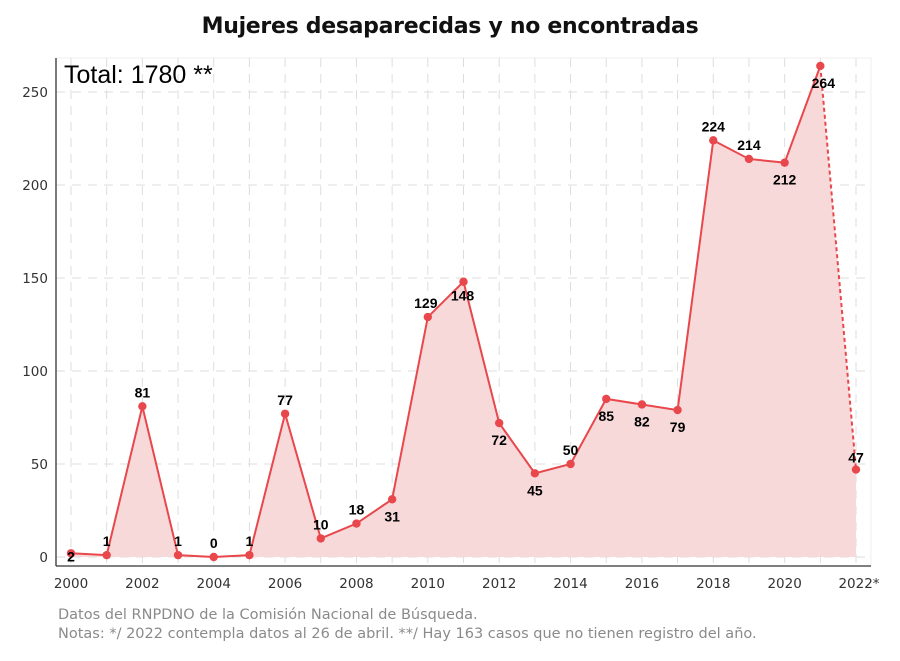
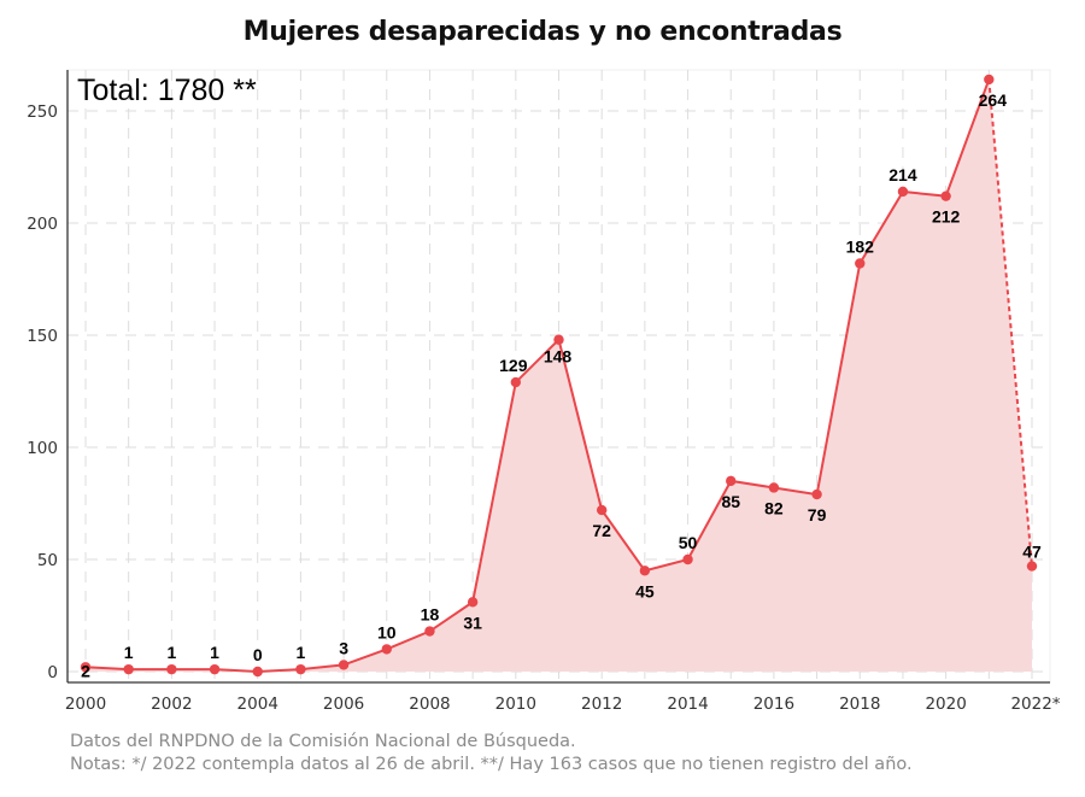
2002: 81 -> 1
2006: 77 -> 3
2018: 224 -> 182
